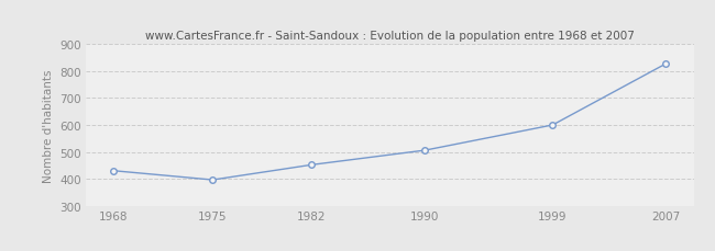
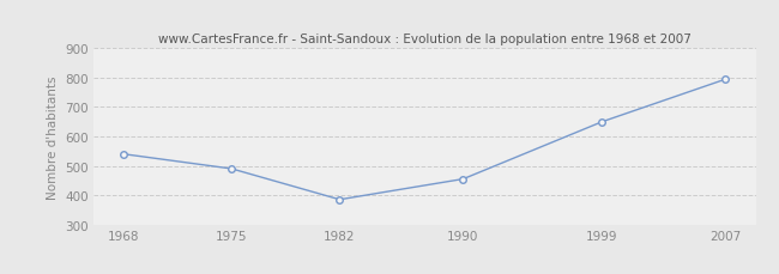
1968: 430 -> 540
1975: 396 -> 490
1982: 452 -> 385
1990: 506 -> 455
1999: 600 -> 650
2007: 828 -> 795
